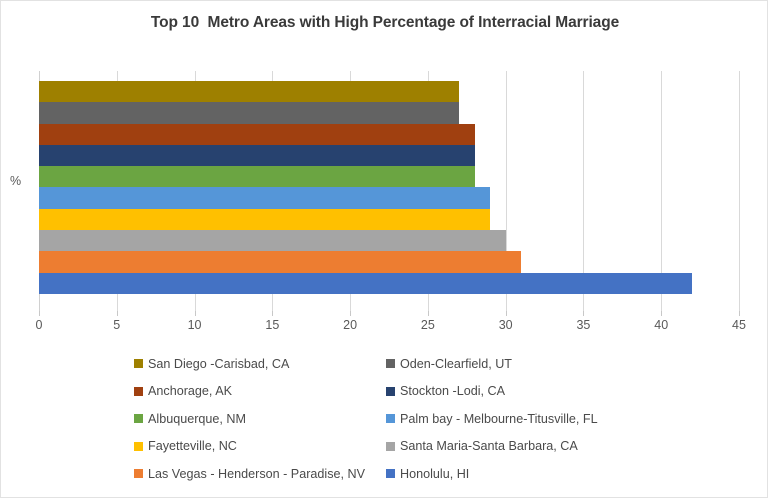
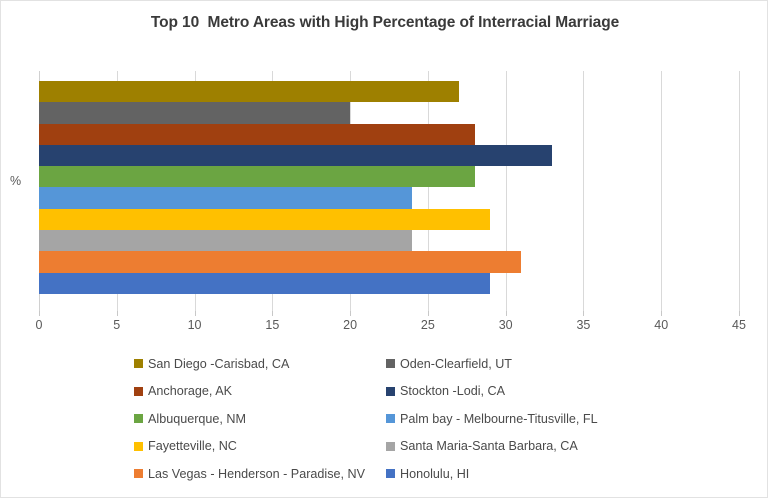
Oden-Clearfield, UT: 27 -> 20
Stockton -Lodi, CA: 28 -> 33
Palm bay - Melbourne-Titusville, FL: 29 -> 24
Santa Maria-Santa Barbara, CA: 30 -> 24
Honolulu, HI: 42 -> 29
